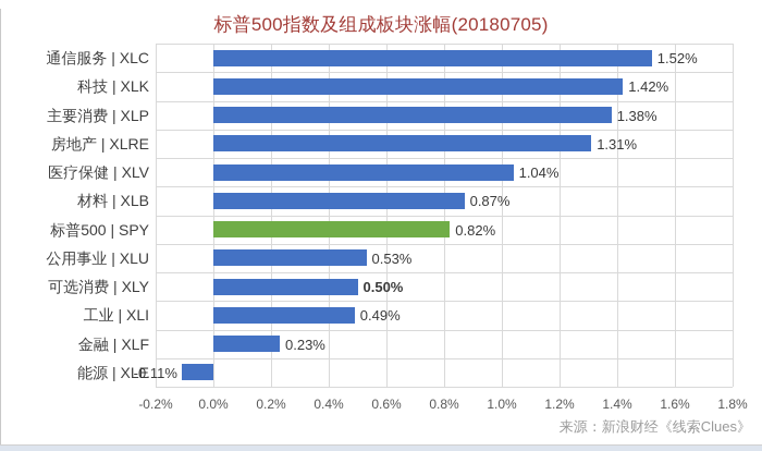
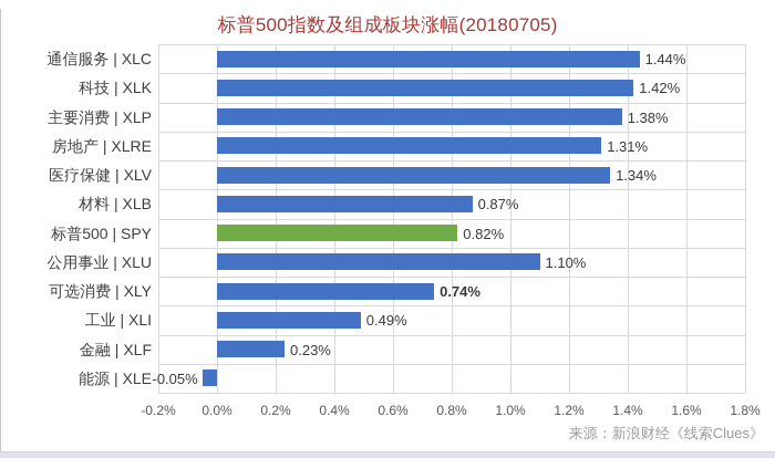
通信服务 | XLC: 1.52% -> 1.44%
医疗保健 | XLV: 1.04% -> 1.34%
公用事业 | XLU: 0.53% -> 1.10%
可选消费 | XLY: 0.50% -> 0.74%
能源 | XLE: -0.11% -> -0.05%
